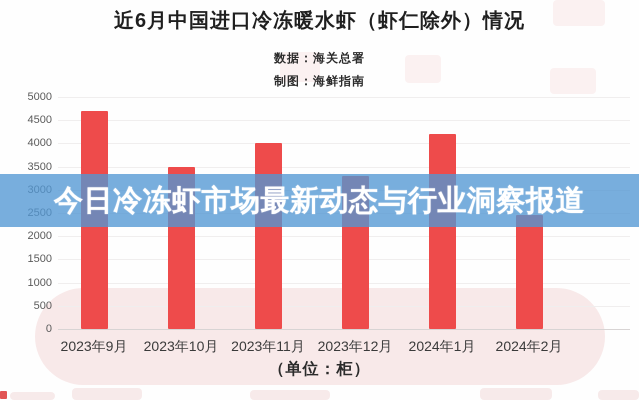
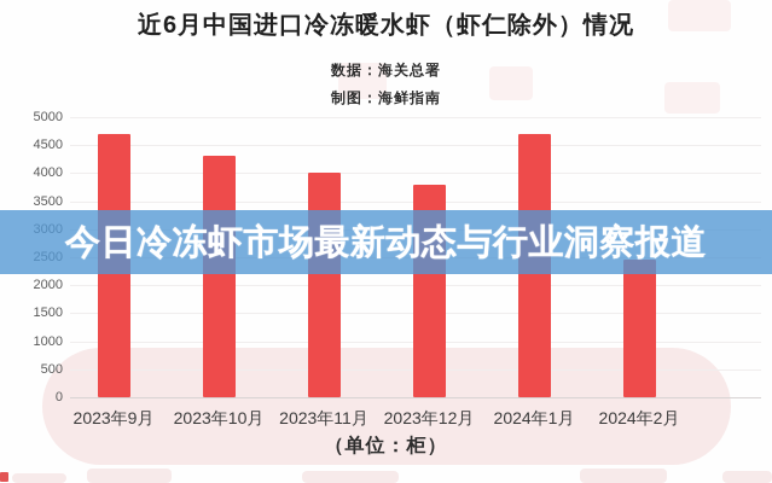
2023年10月: 3500 -> 4300
2023年12月: 3300 -> 3800
2024年1月: 4200 -> 4700
